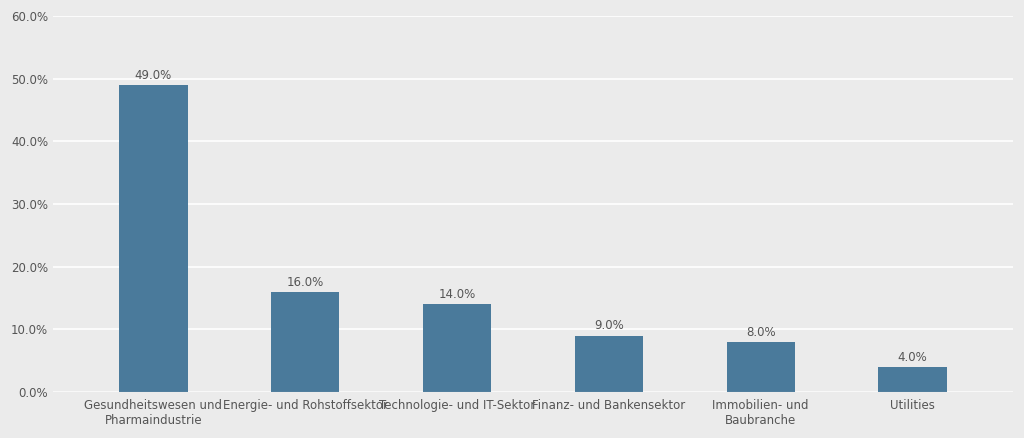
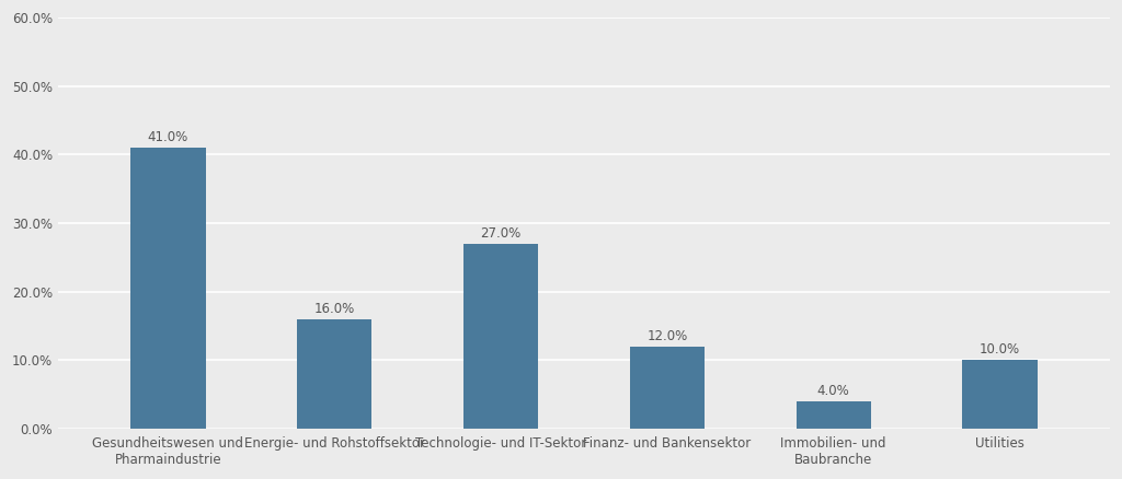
Gesundheitswesen und Pharmaindustrie: 49.0% -> 41.0%
Technologie- und IT-Sektor: 14.0% -> 27.0%
Finanz- und Bankensektor: 9.0% -> 12.0%
Immobilien- und Baubranche: 8.0% -> 4.0%
Utilities: 4.0% -> 10.0%
